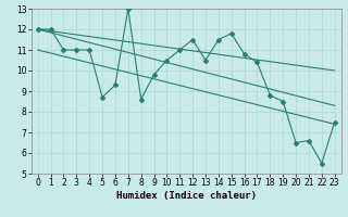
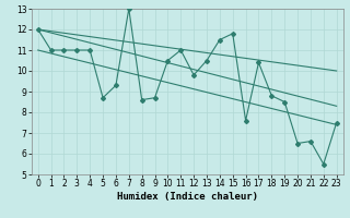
1: 12.0 -> 11.0
9: 9.8 -> 8.7
12: 11.5 -> 9.8
16: 10.8 -> 7.6
